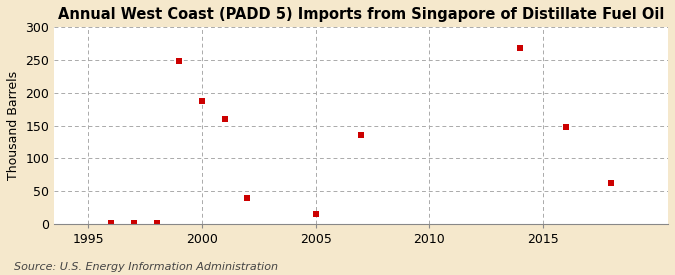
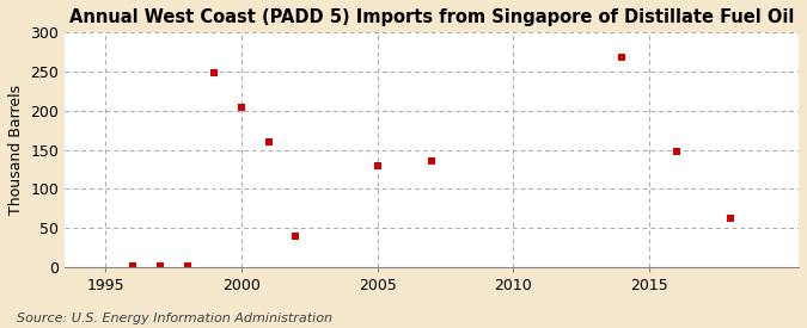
2000: 188 -> 204
2005: 16 -> 130
